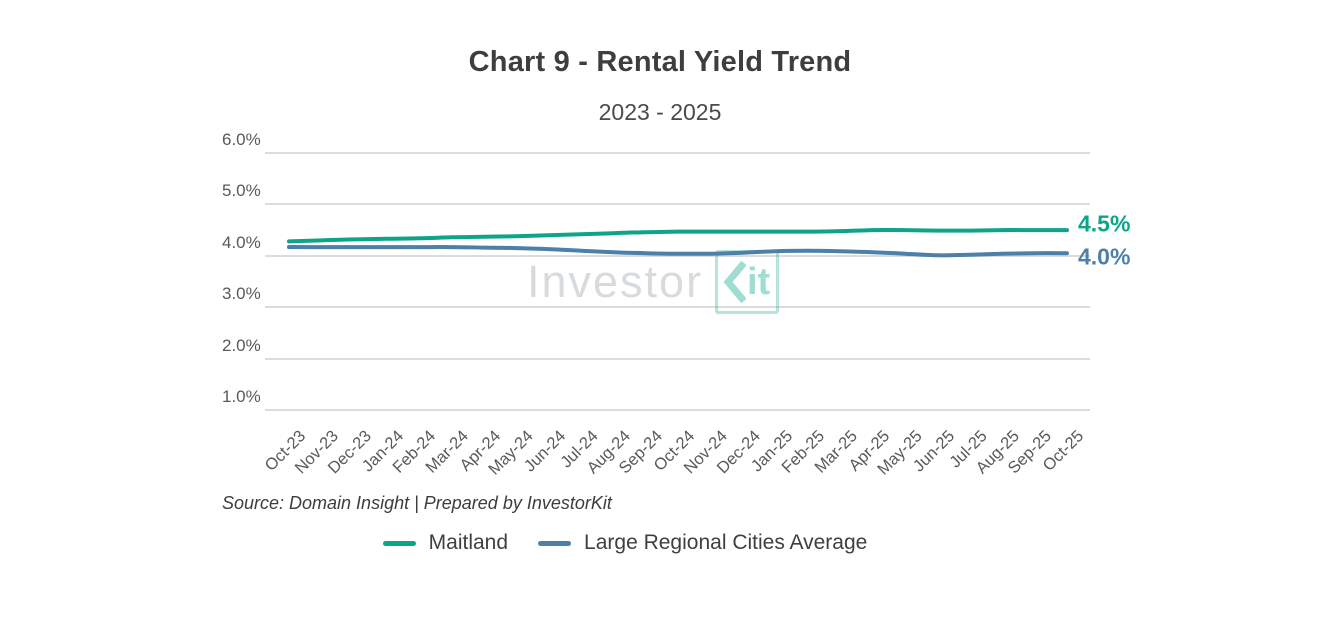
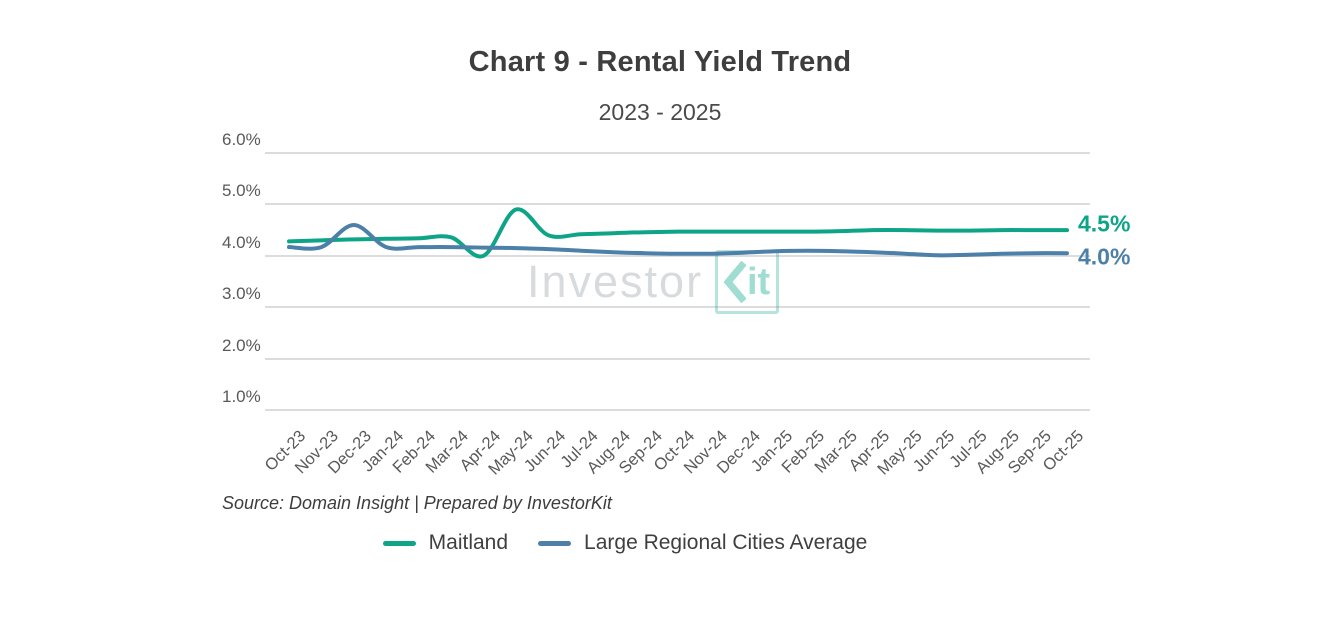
Large Regional Cities Average/Dec-23: 4.2% -> 4.6%
Maitland/Apr-24: 4.4% -> 4.0%
Maitland/May-24: 4.4% -> 4.9%
